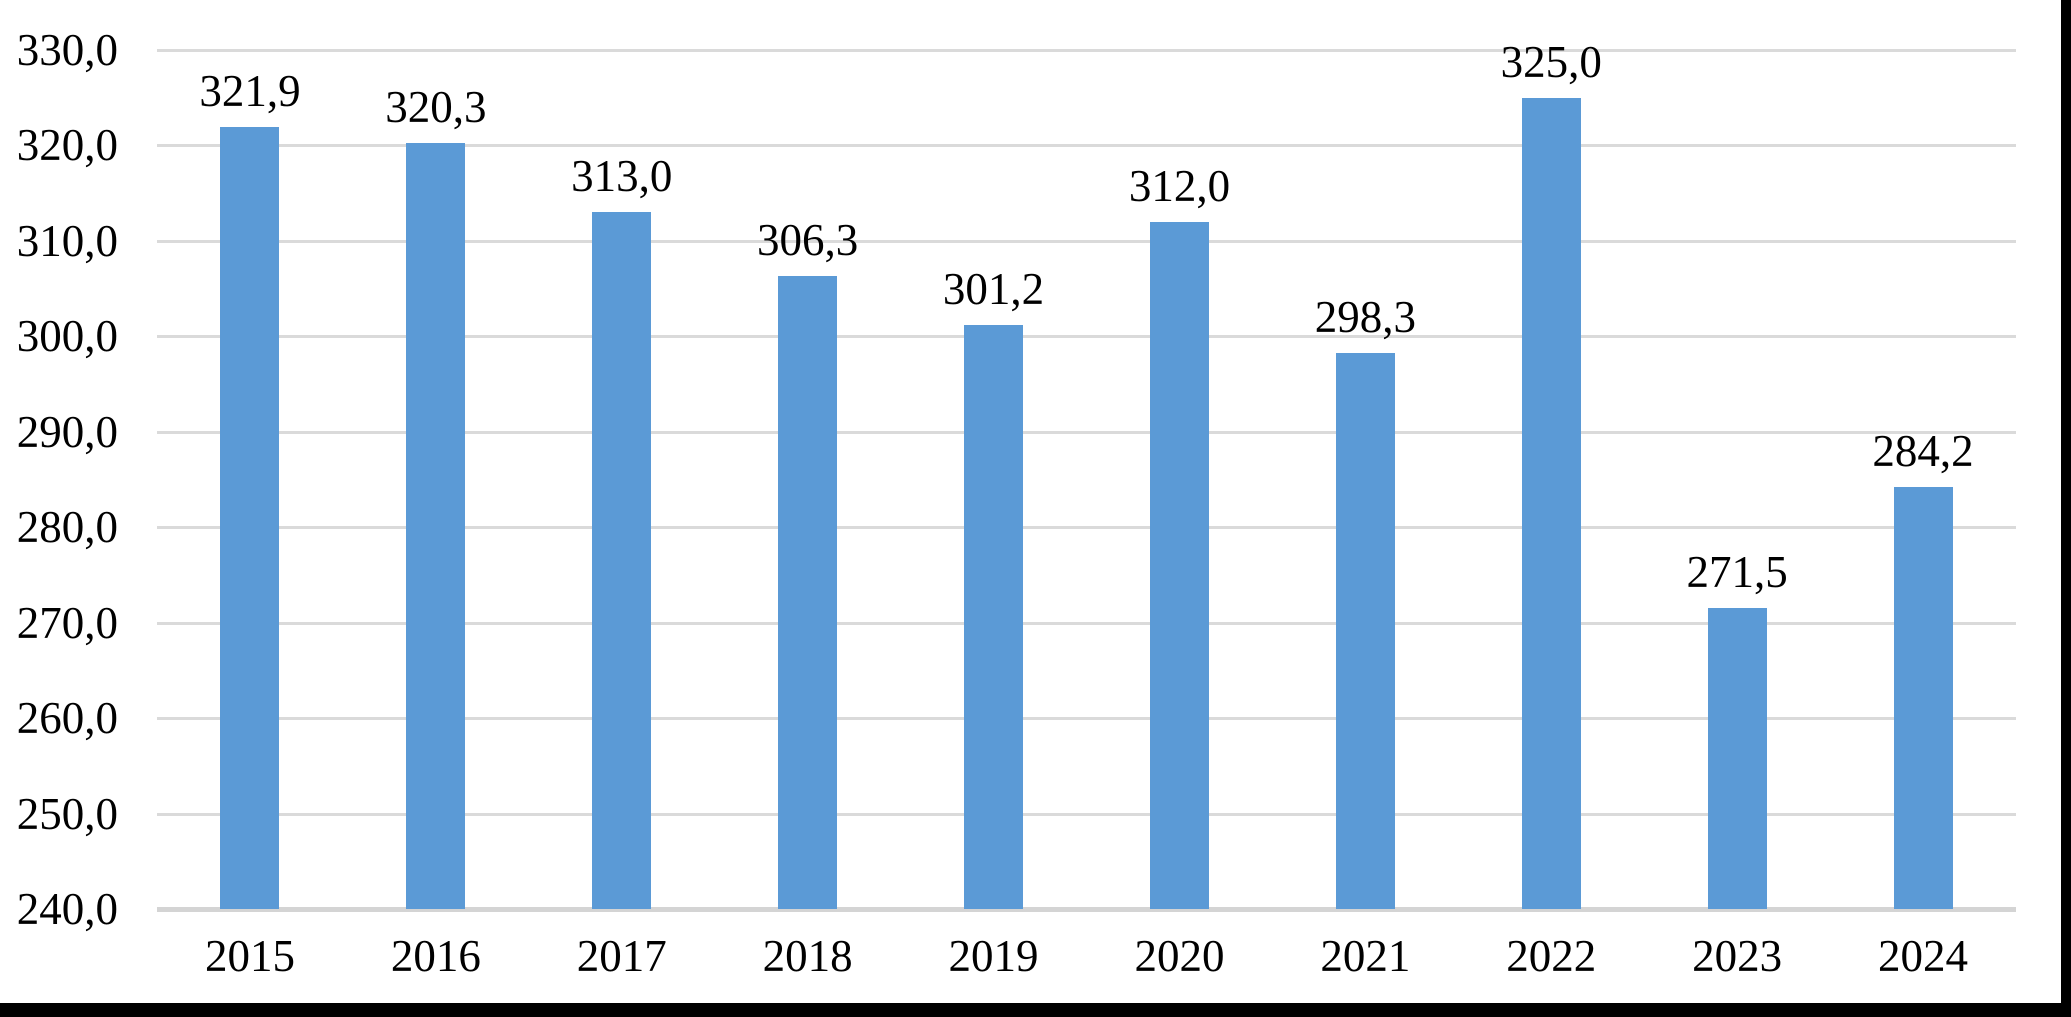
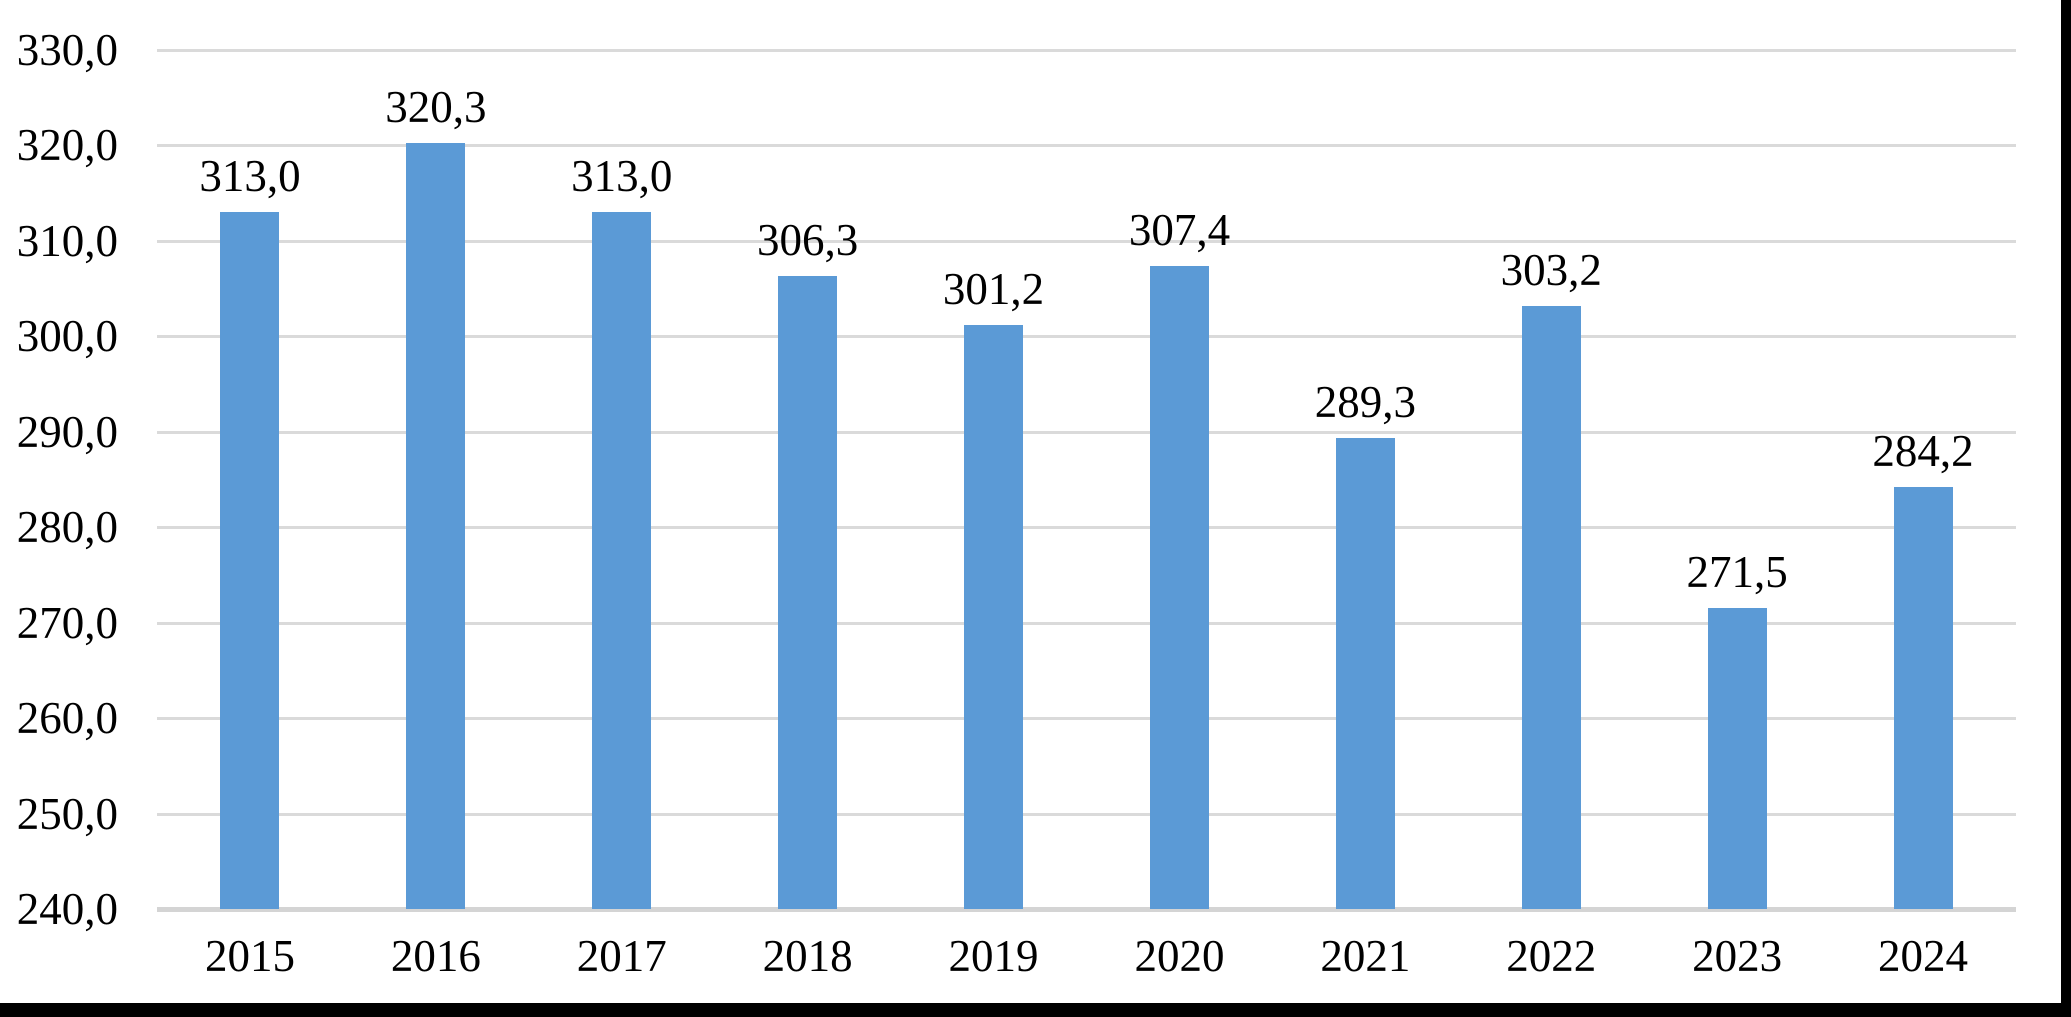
2015: 321,9 -> 313,0
2020: 312,0 -> 307,4
2021: 298,3 -> 289,3
2022: 325,0 -> 303,2
